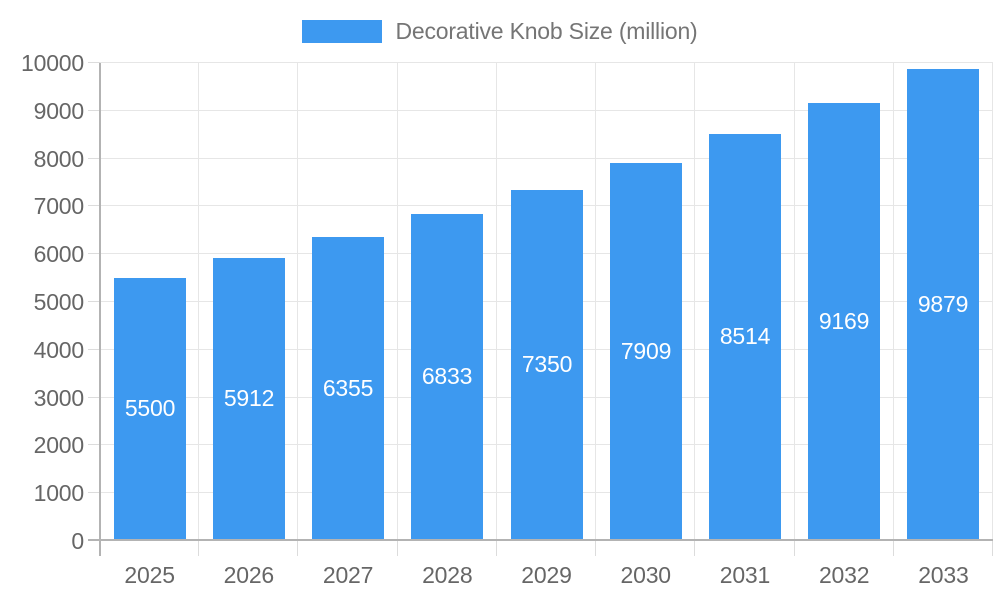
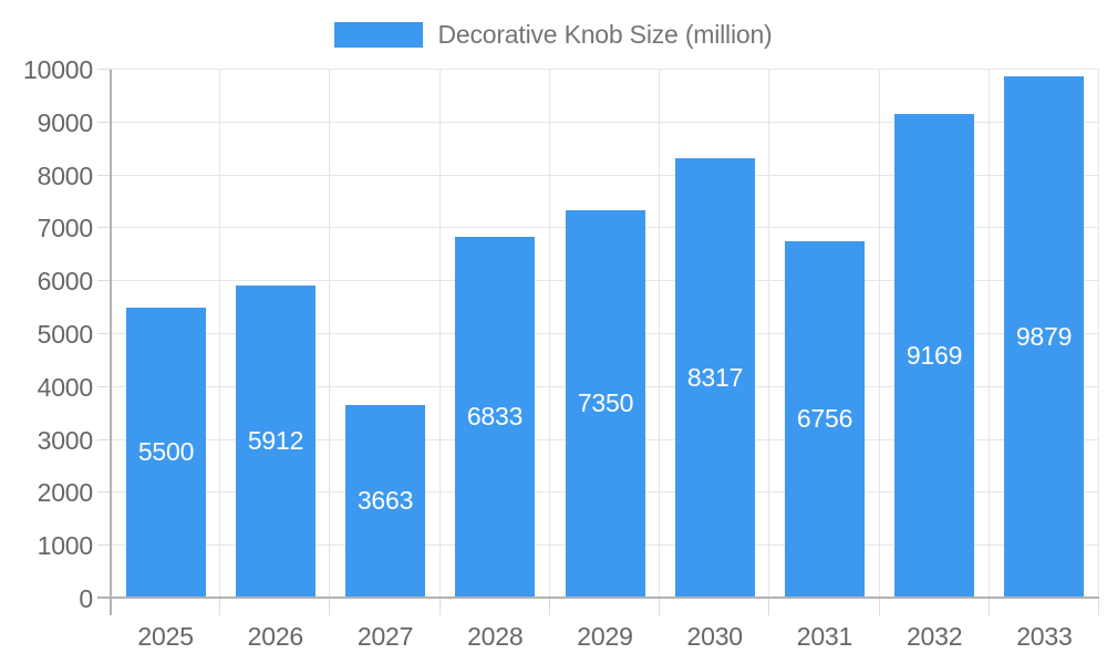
2027: 6355 -> 3663
2030: 7909 -> 8317
2031: 8514 -> 6756
